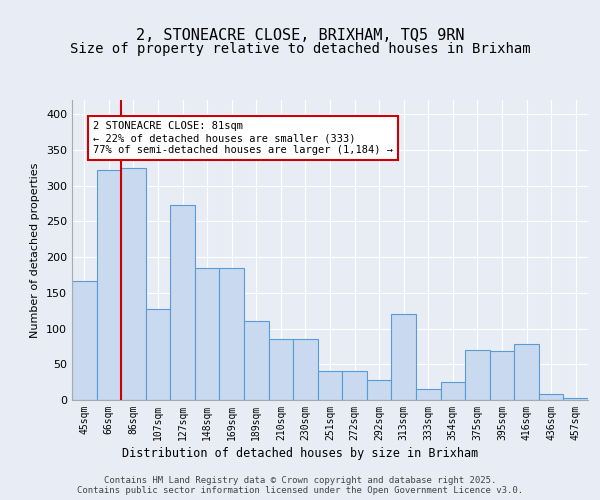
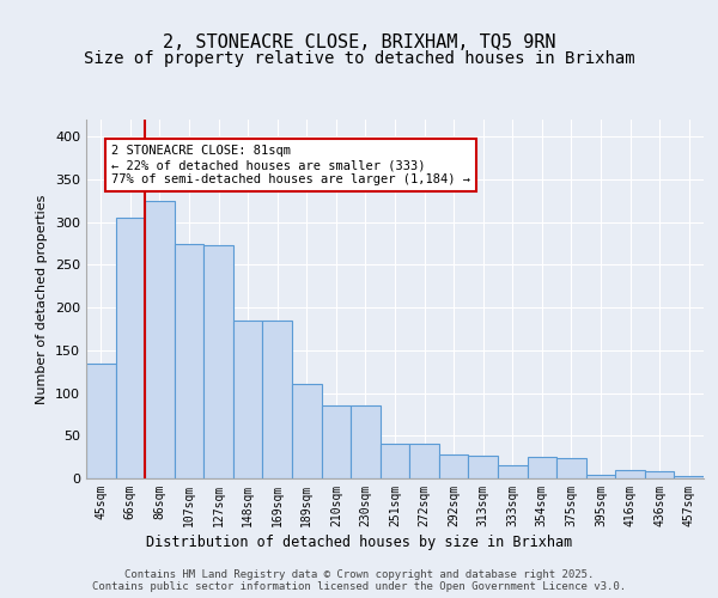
45sqm: 166 -> 135
66sqm: 322 -> 305
107sqm: 128 -> 275
313sqm: 120 -> 27
375sqm: 70 -> 24
395sqm: 68 -> 4
416sqm: 78 -> 10
